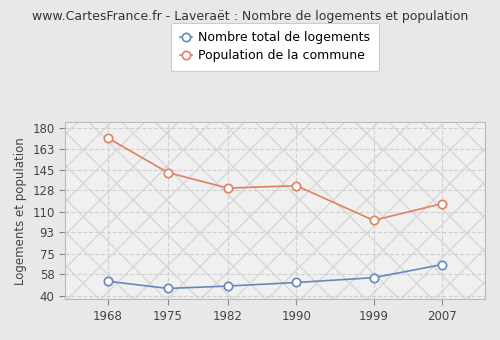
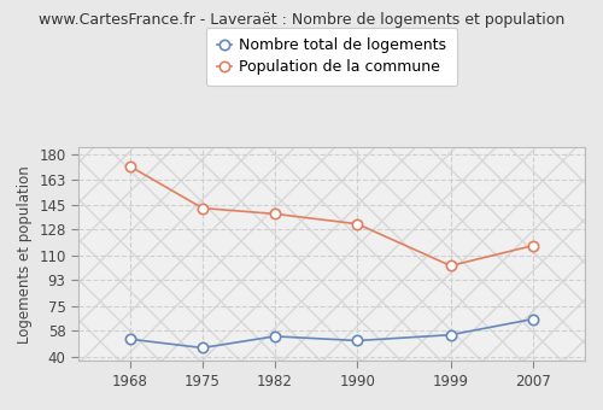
Nombre total de logements/1982: 48 -> 54
Population de la commune/1982: 130 -> 139
